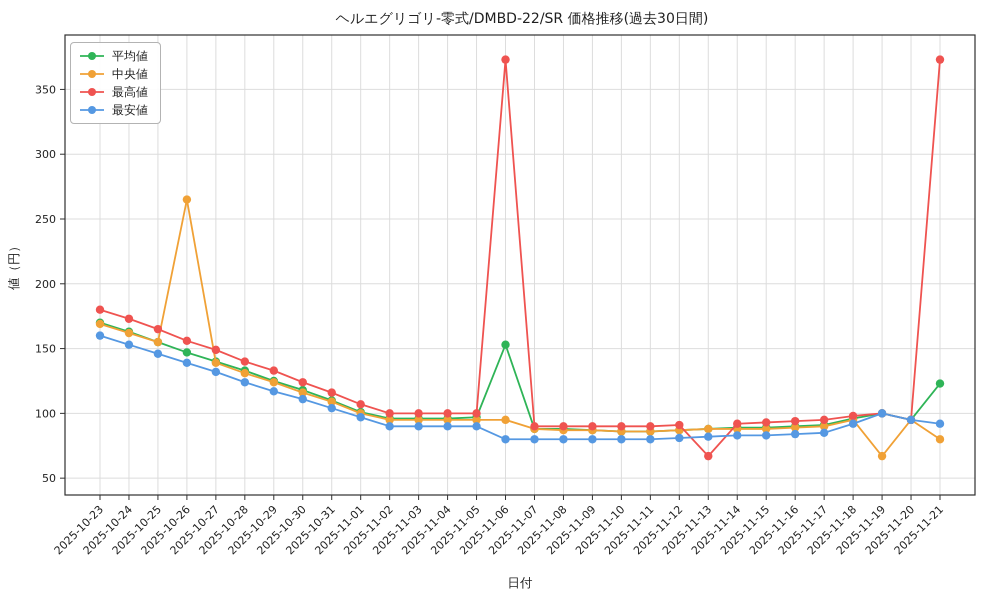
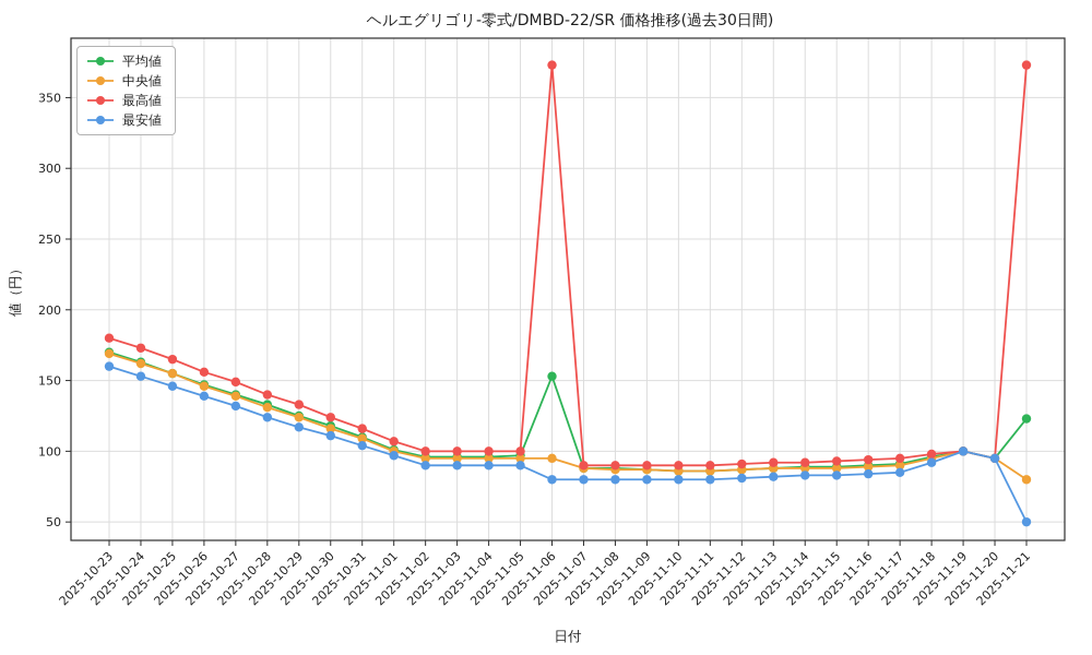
中央値/2025-10-26: 265 -> 146
最高値/2025-11-13: 67 -> 92
中央値/2025-11-19: 67 -> 100
最安値/2025-11-21: 92 -> 50
